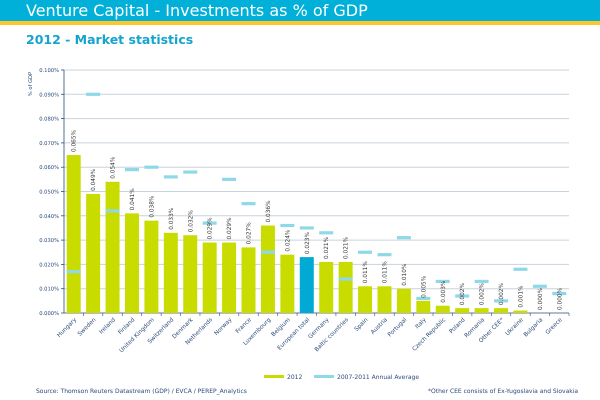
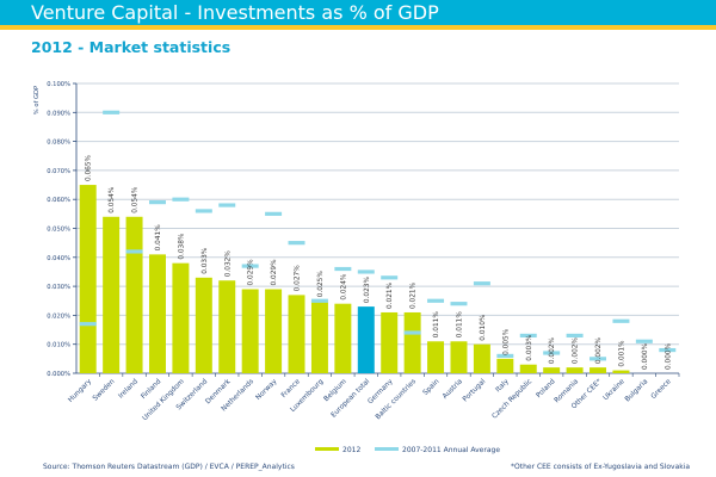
2012/Sweden: 0.049% -> 0.054%
2012/Luxembourg: 0.036% -> 0.025%
